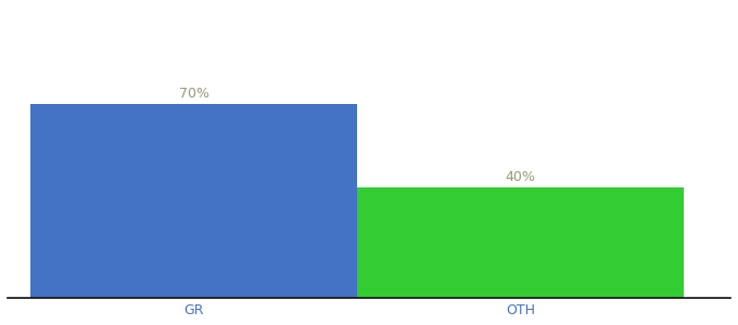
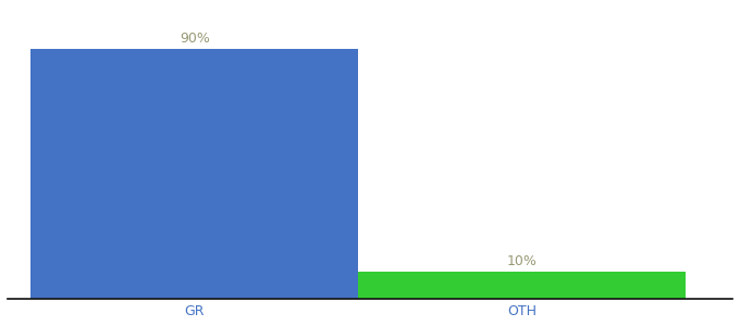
GR: 70% -> 90%
OTH: 40% -> 10%
